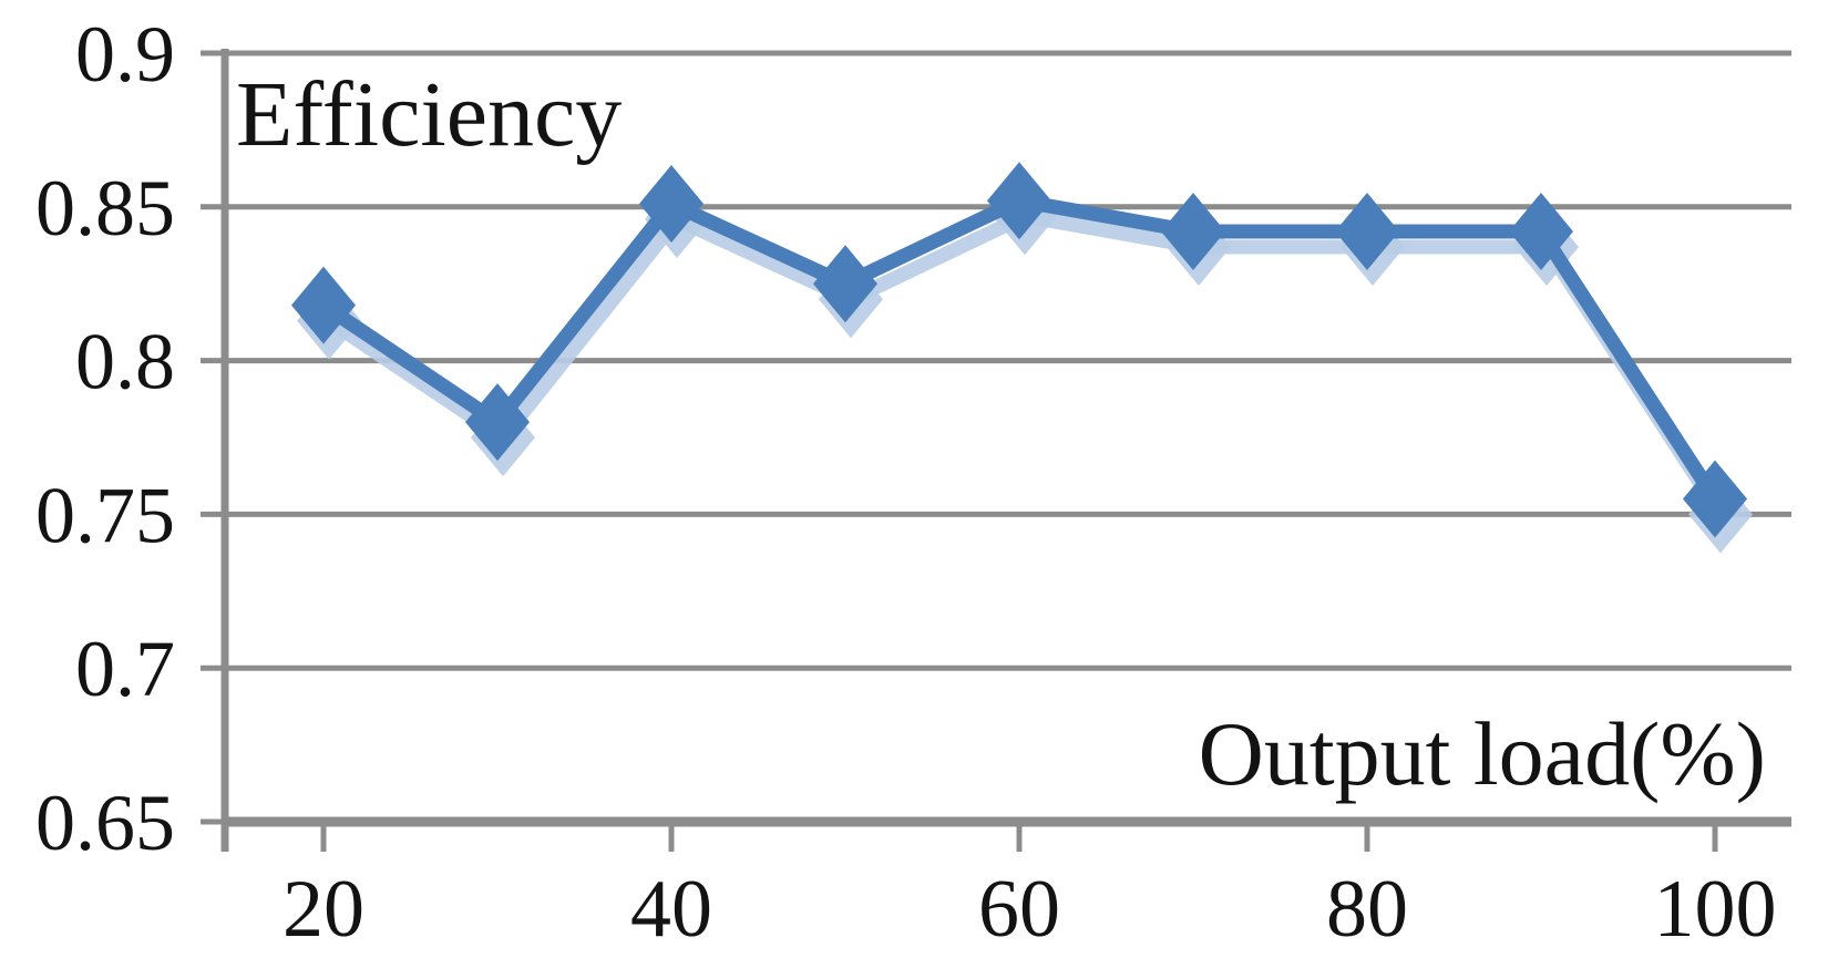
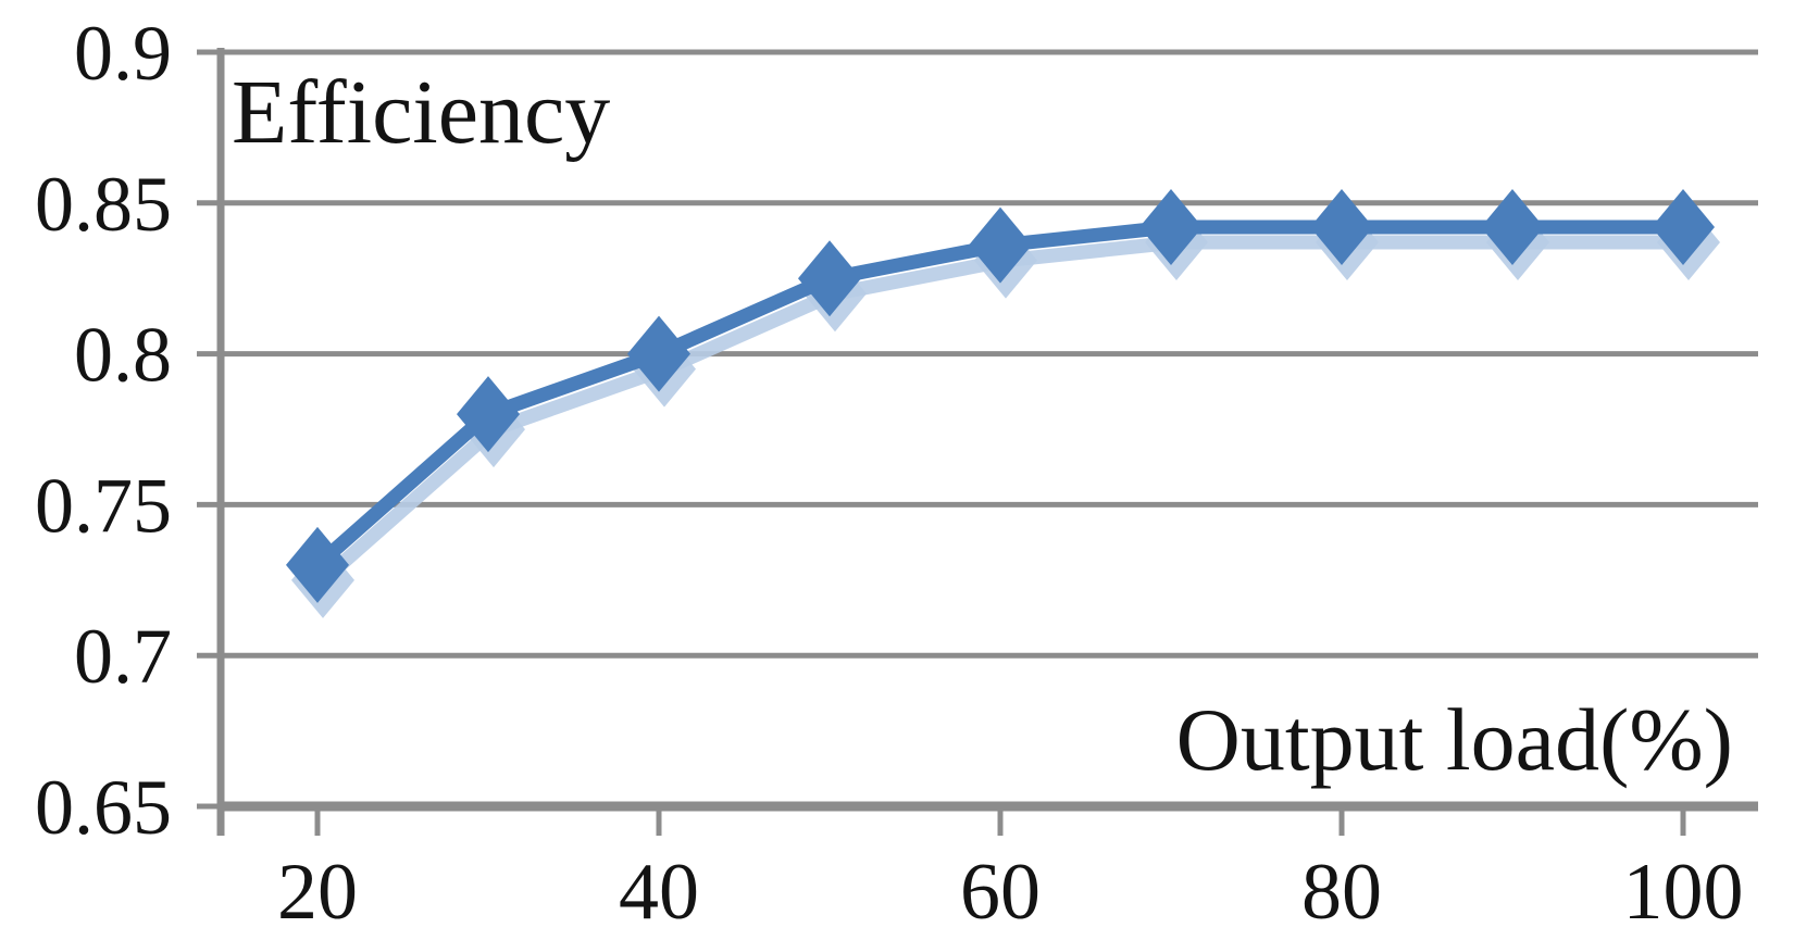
20: 0.818 -> 0.730
40: 0.851 -> 0.800
60: 0.852 -> 0.836
100: 0.755 -> 0.842
